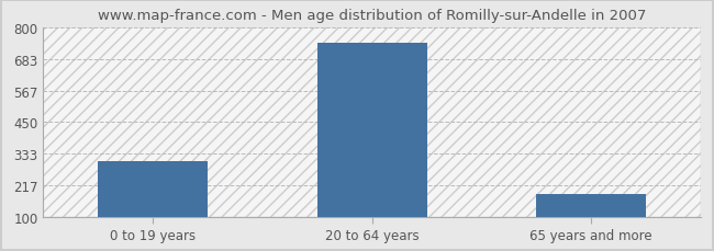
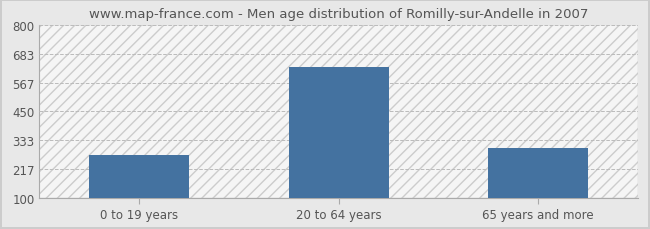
0 to 19 years: 305 -> 275
20 to 64 years: 745 -> 630
65 years and more: 185 -> 300
